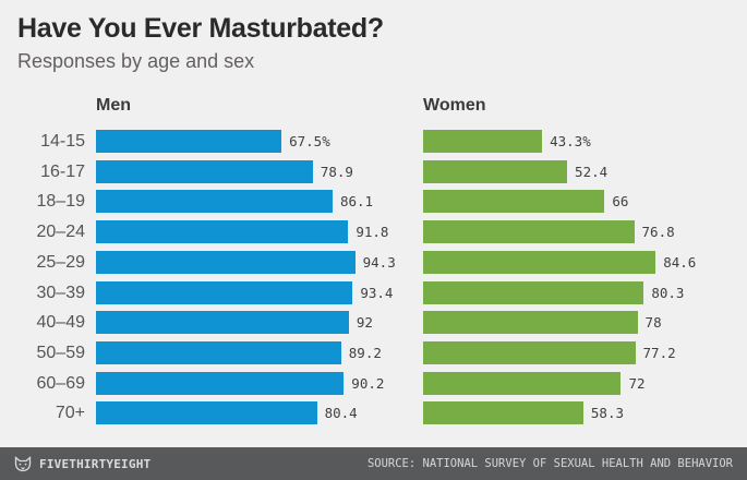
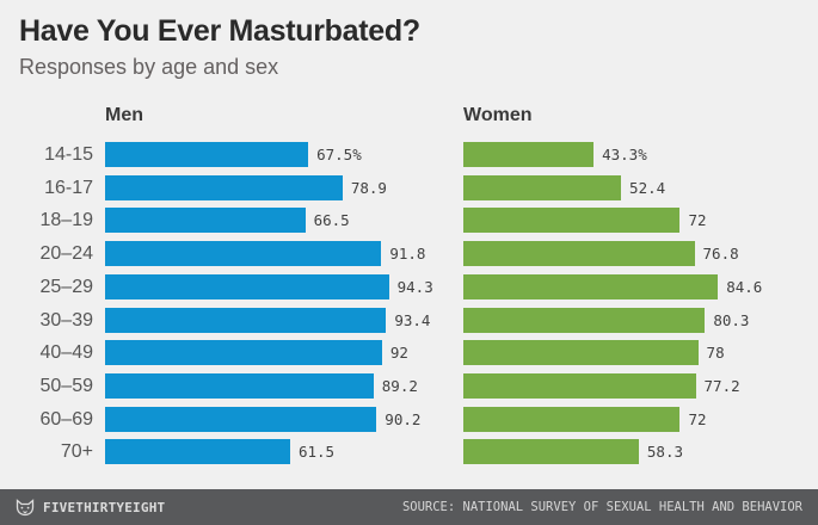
Men/18–19: 86.1 -> 66.5
Women/18–19: 66 -> 72
Men/70+: 80.4 -> 61.5
